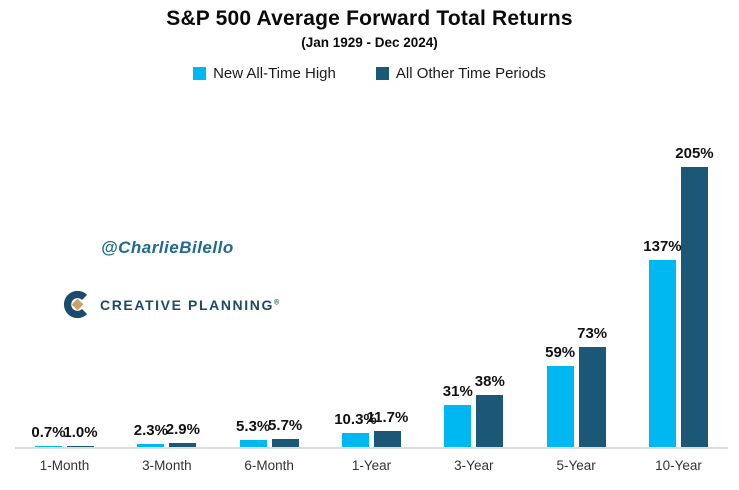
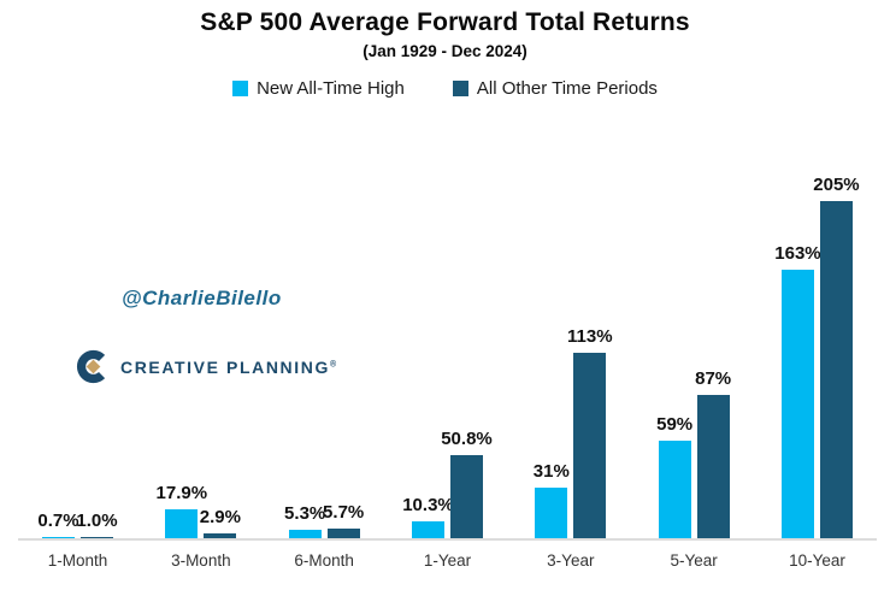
New All-Time High/3-Month: 2.3% -> 17.9%
All Other Time Periods/1-Year: 11.7% -> 50.8%
All Other Time Periods/3-Year: 38% -> 113%
All Other Time Periods/5-Year: 73% -> 87%
New All-Time High/10-Year: 137% -> 163%
